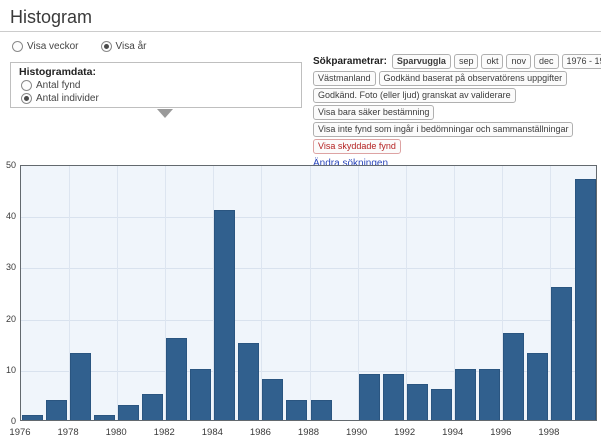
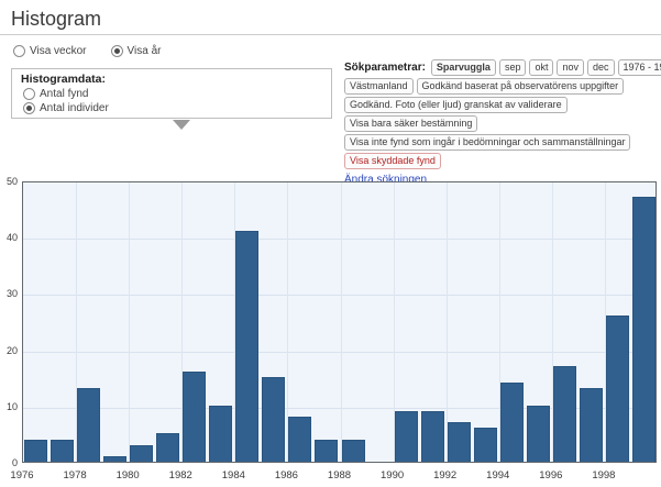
1976: 1 -> 4
1994: 10 -> 14
